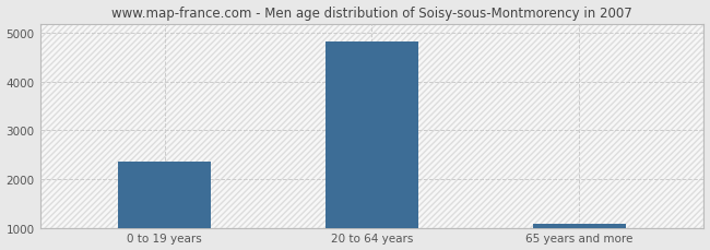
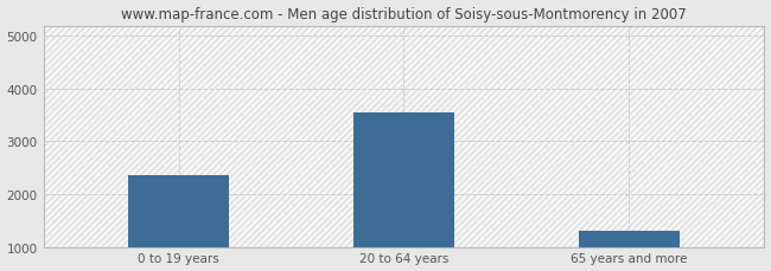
20 to 64 years: 4820 -> 3550
65 years and more: 1080 -> 1300
